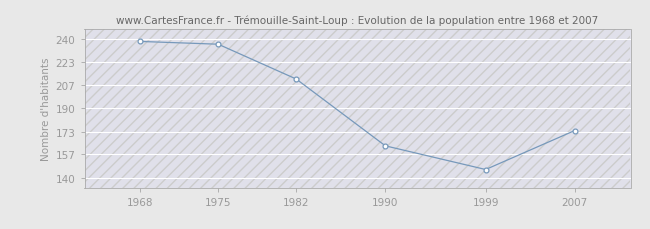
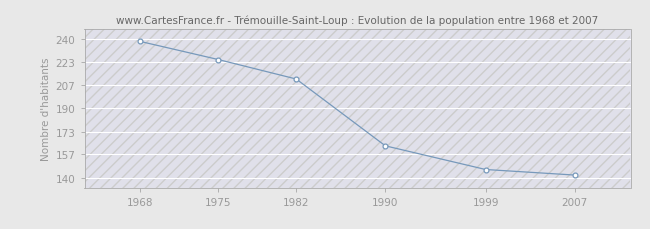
1975: 236 -> 225
2007: 174 -> 142
